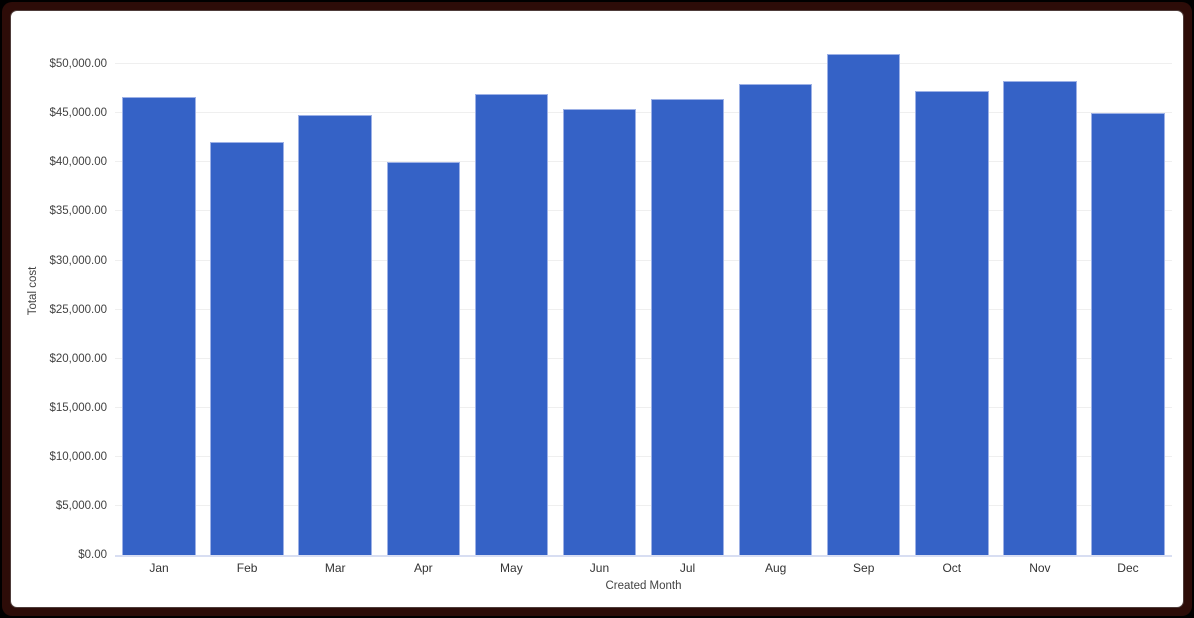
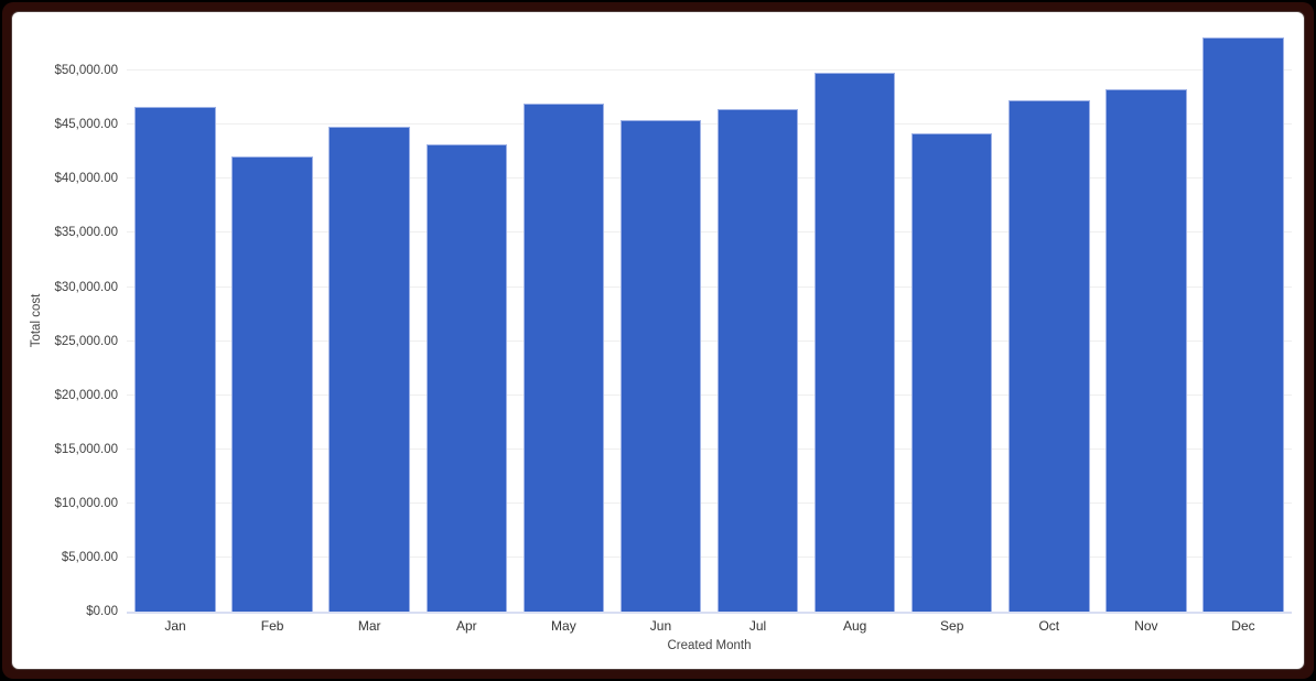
Apr: $40000 -> $43000
Aug: $48000 -> $50000
Sep: $51000 -> $44000
Dec: $45000 -> $53000
